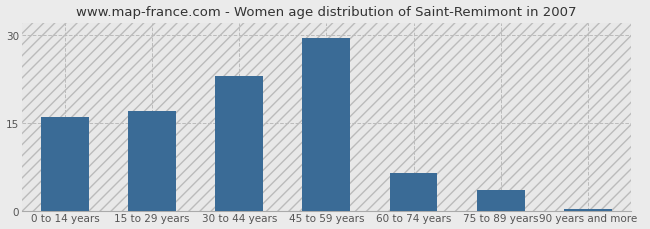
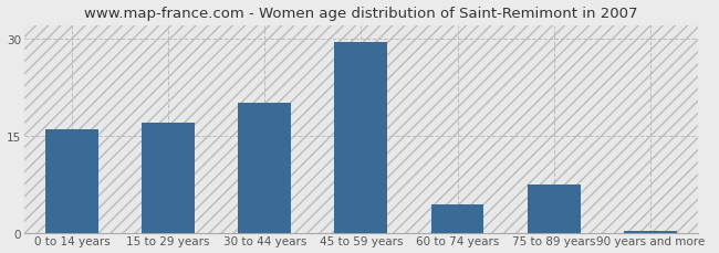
30 to 44 years: 23.0 -> 20.0
60 to 74 years: 6.5 -> 4.4
75 to 89 years: 3.5 -> 7.4
